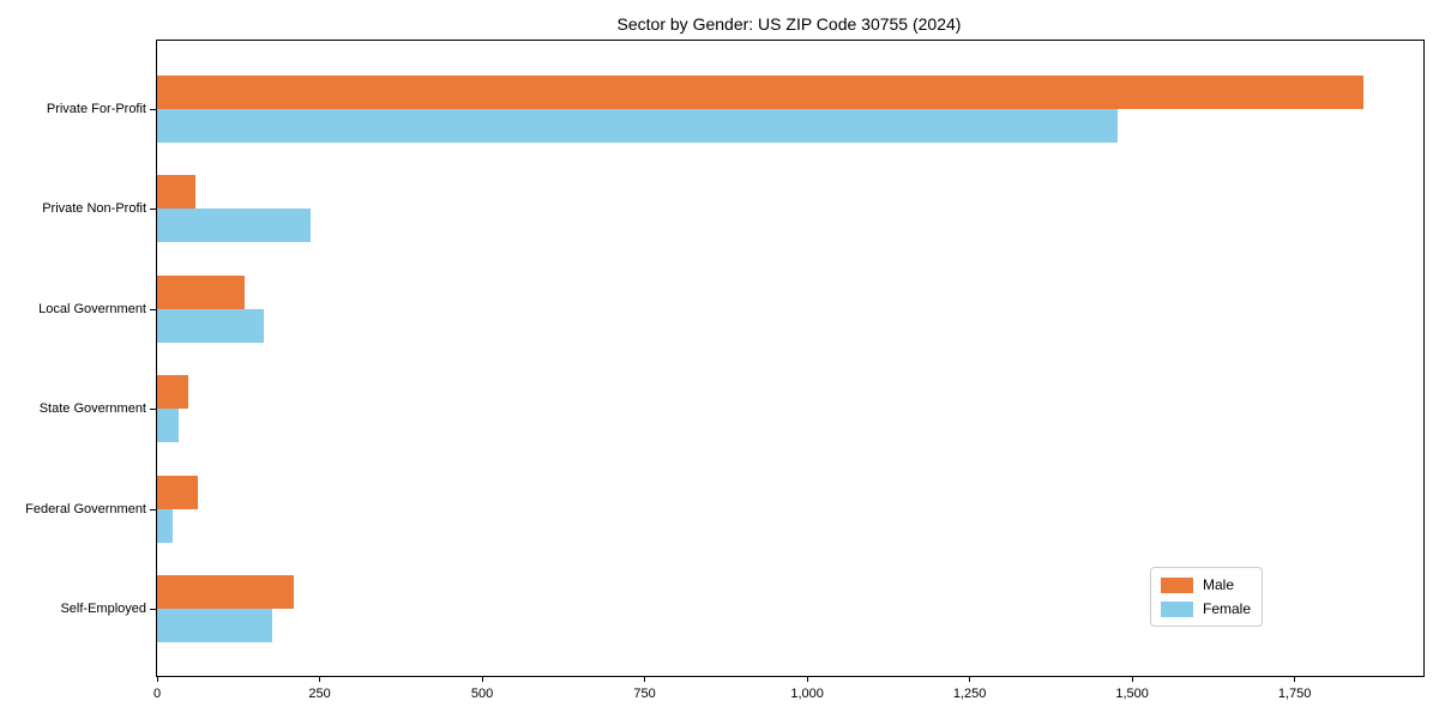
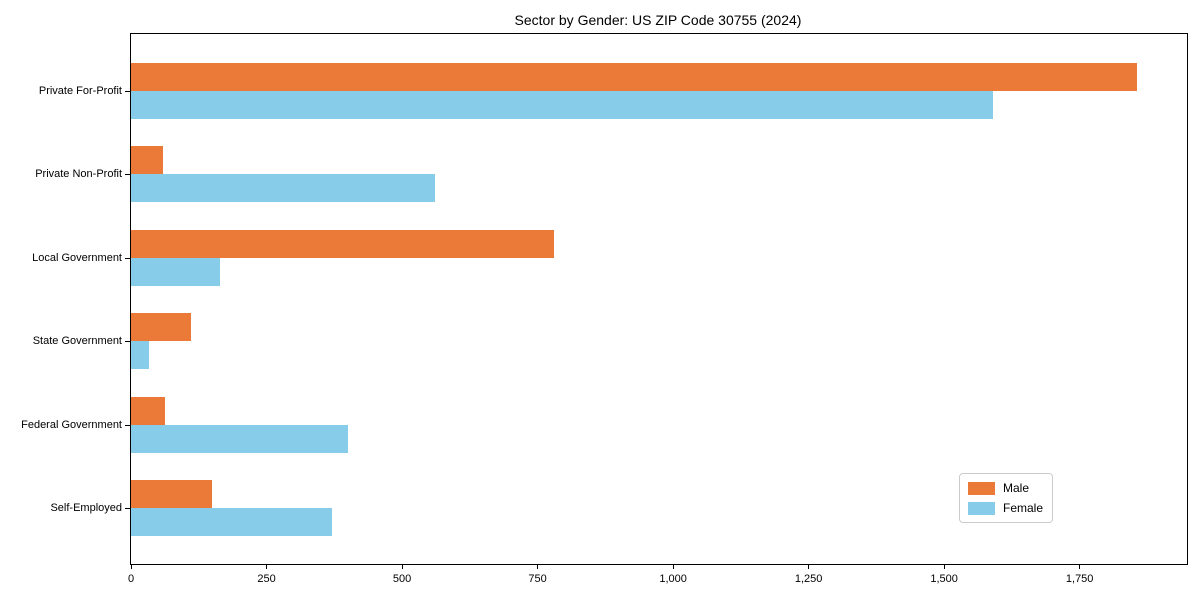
Female/Private For-Profit: 1480 -> 1590
Female/Private Non-Profit: 240 -> 560
Male/Local Government: 140 -> 780
Male/State Government: 50 -> 110
Female/Federal Government: 20 -> 400
Male/Self-Employed: 210 -> 150
Female/Self-Employed: 180 -> 370
